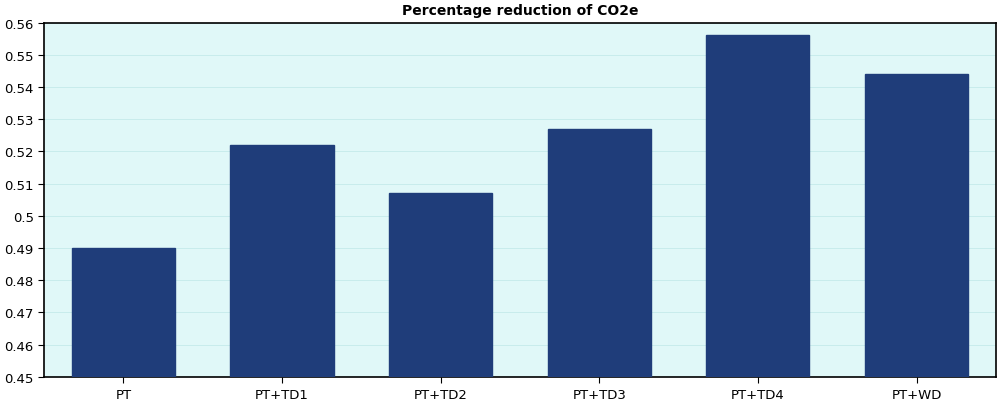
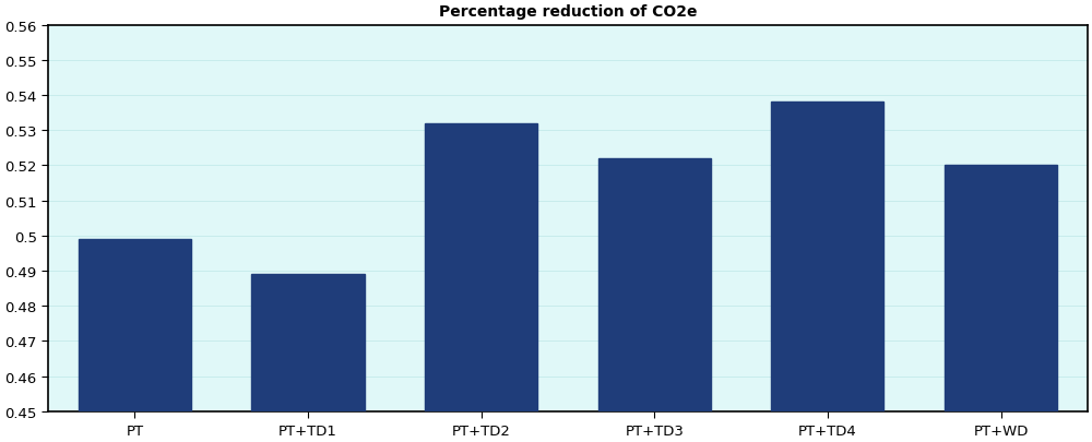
PT: 0.490 -> 0.499
PT+TD1: 0.522 -> 0.489
PT+TD2: 0.507 -> 0.532
PT+TD3: 0.527 -> 0.522
PT+TD4: 0.556 -> 0.538
PT+WD: 0.544 -> 0.520
